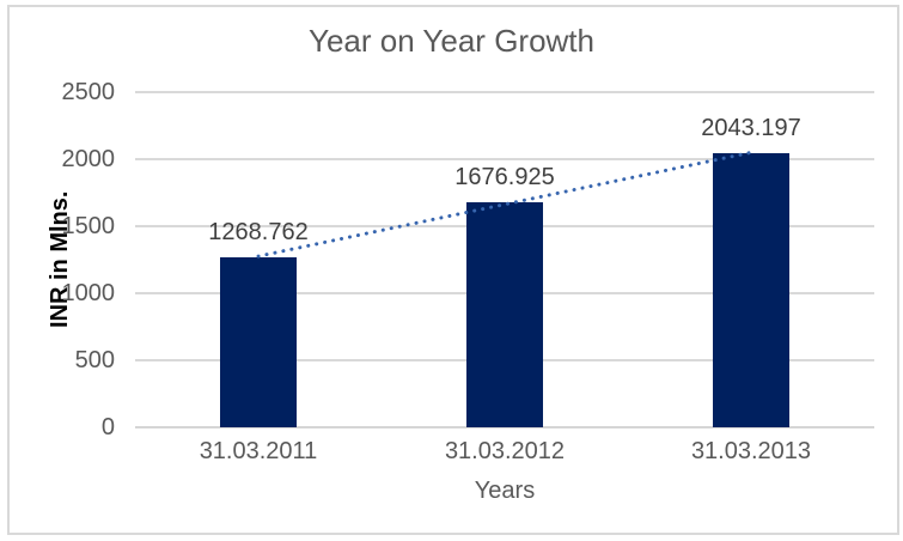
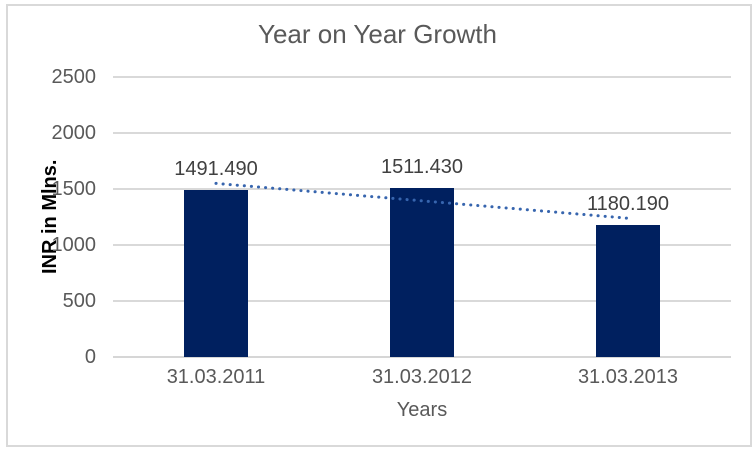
31.03.2011: 1268.762 -> 1491.490
31.03.2012: 1676.925 -> 1511.430
31.03.2013: 2043.197 -> 1180.190
